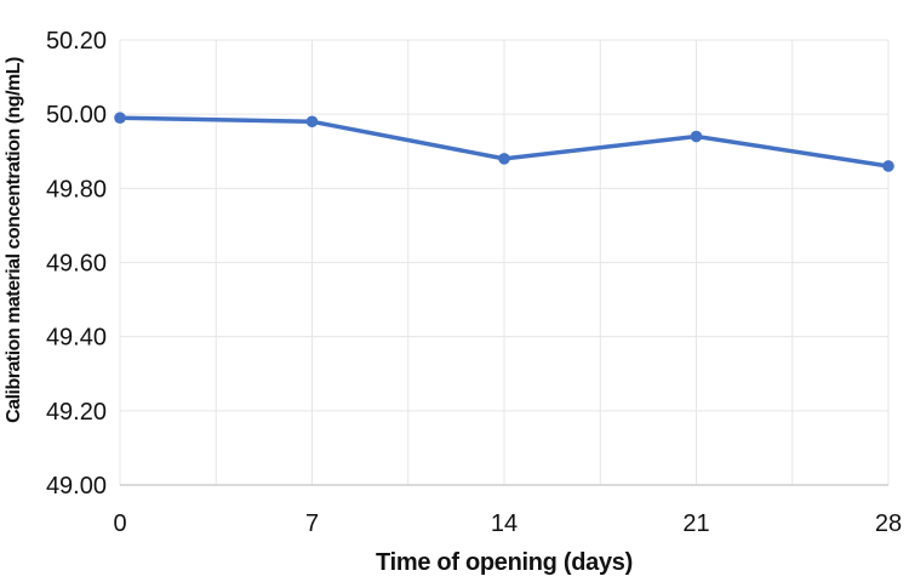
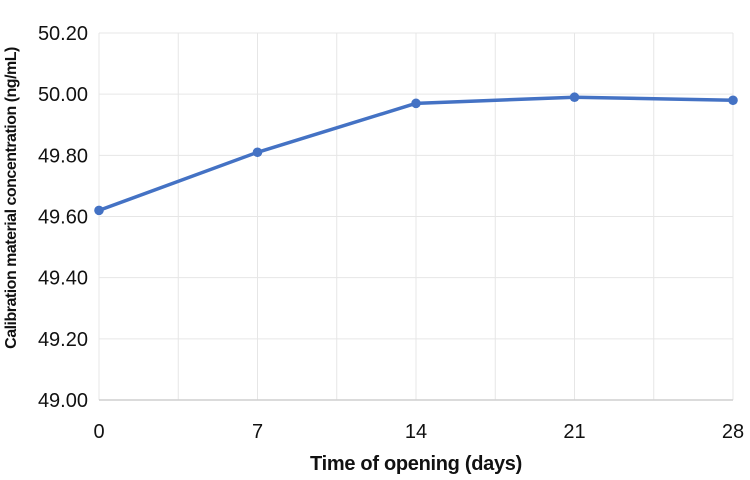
0: 49.99 -> 49.62
7: 49.98 -> 49.81
14: 49.88 -> 49.97
21: 49.94 -> 49.99
28: 49.86 -> 49.98
